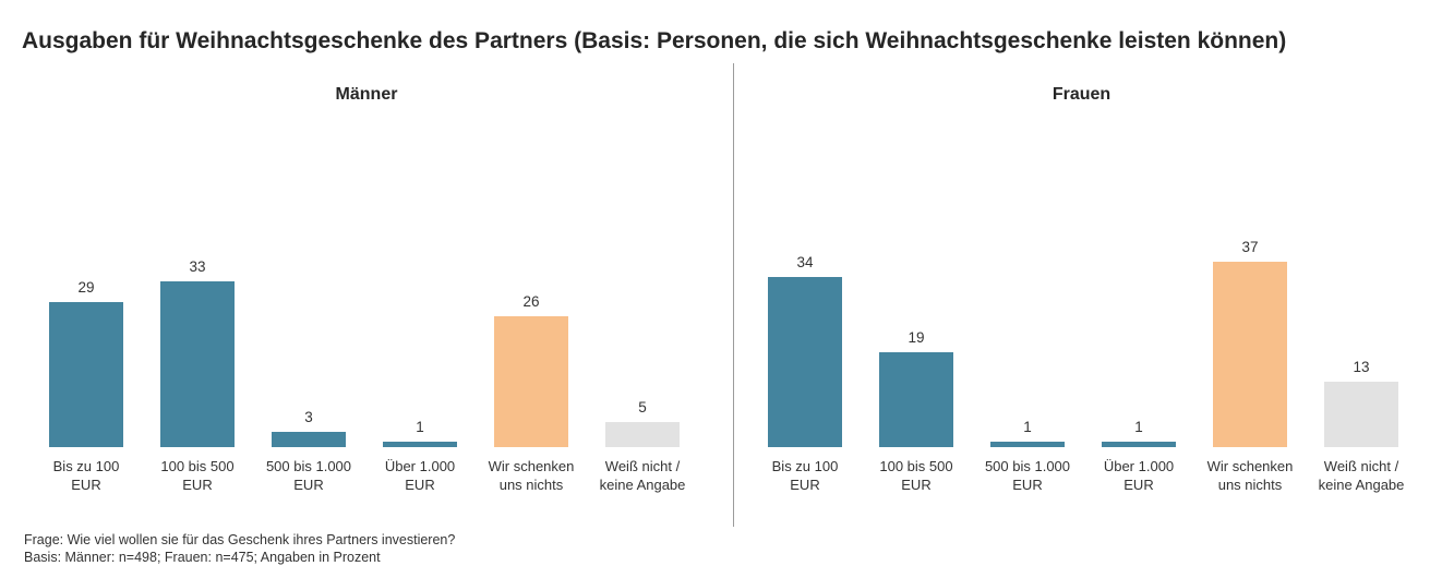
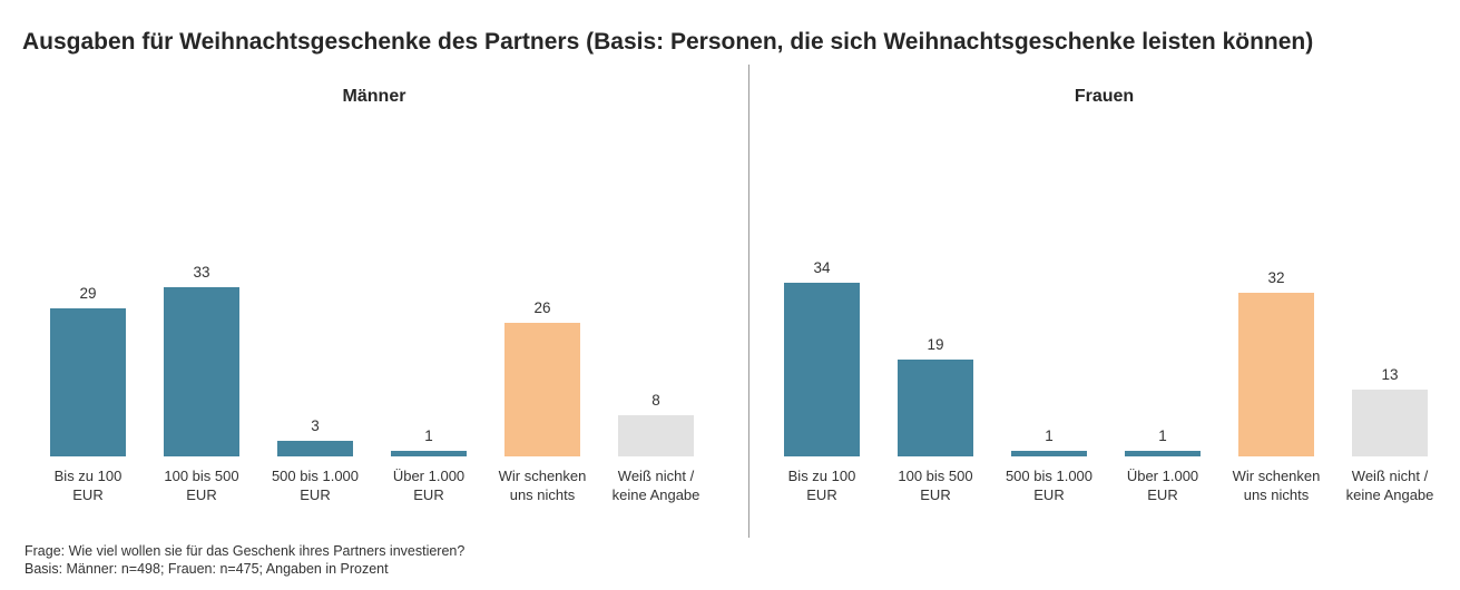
Frauen/Wir schenken uns nichts: 37 -> 32
Männer/Weiß nicht / keine Angabe: 5 -> 8
